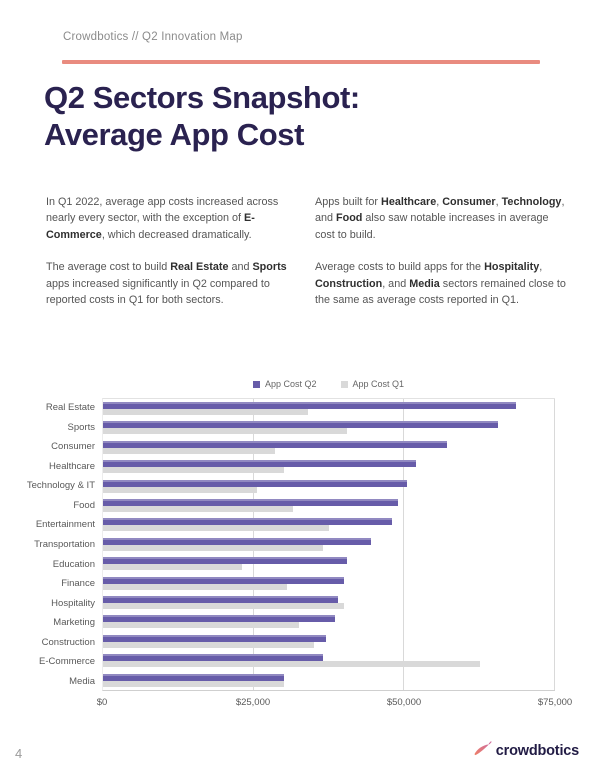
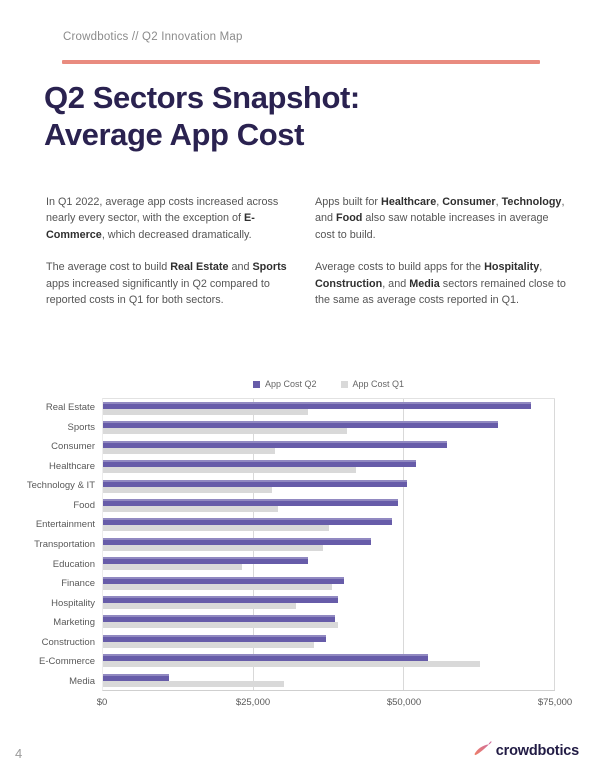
App Cost Q2/Real Estate: $68000 -> $71000
App Cost Q1/Healthcare: $30000 -> $42000
App Cost Q1/Technology & IT: $26000 -> $28000
App Cost Q1/Food: $32000 -> $29000
App Cost Q2/Education: $40000 -> $34000
App Cost Q1/Finance: $30000 -> $38000
App Cost Q1/Hospitality: $40000 -> $32000
App Cost Q1/Marketing: $32000 -> $39000
App Cost Q2/E-Commerce: $36000 -> $54000
App Cost Q2/Media: $30000 -> $11000
